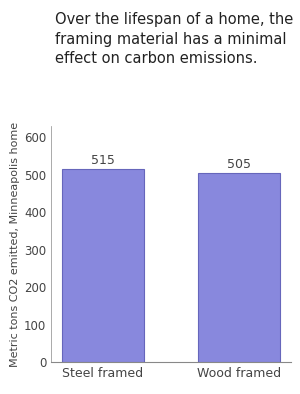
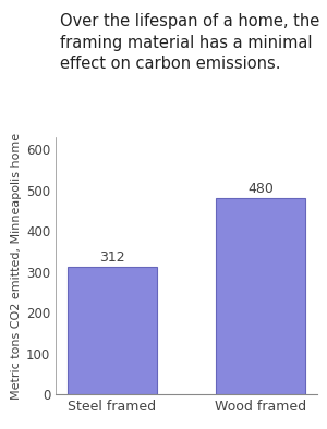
Steel framed: 515 -> 312
Wood framed: 505 -> 480
